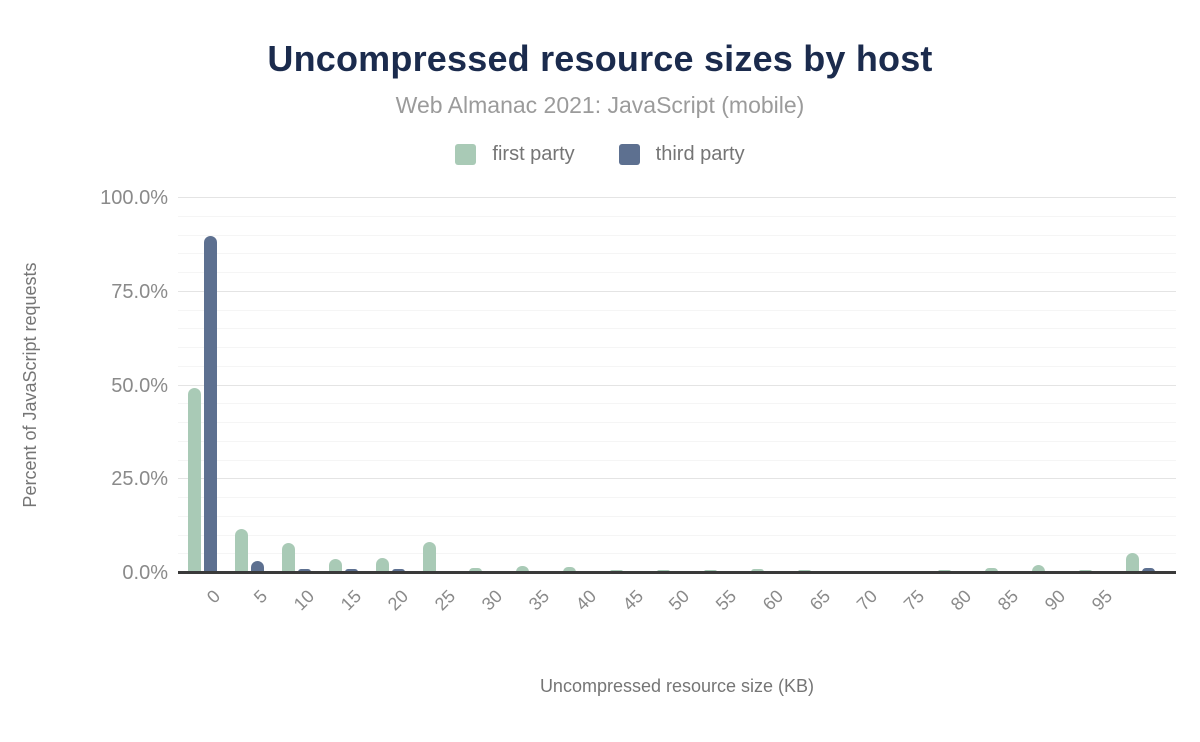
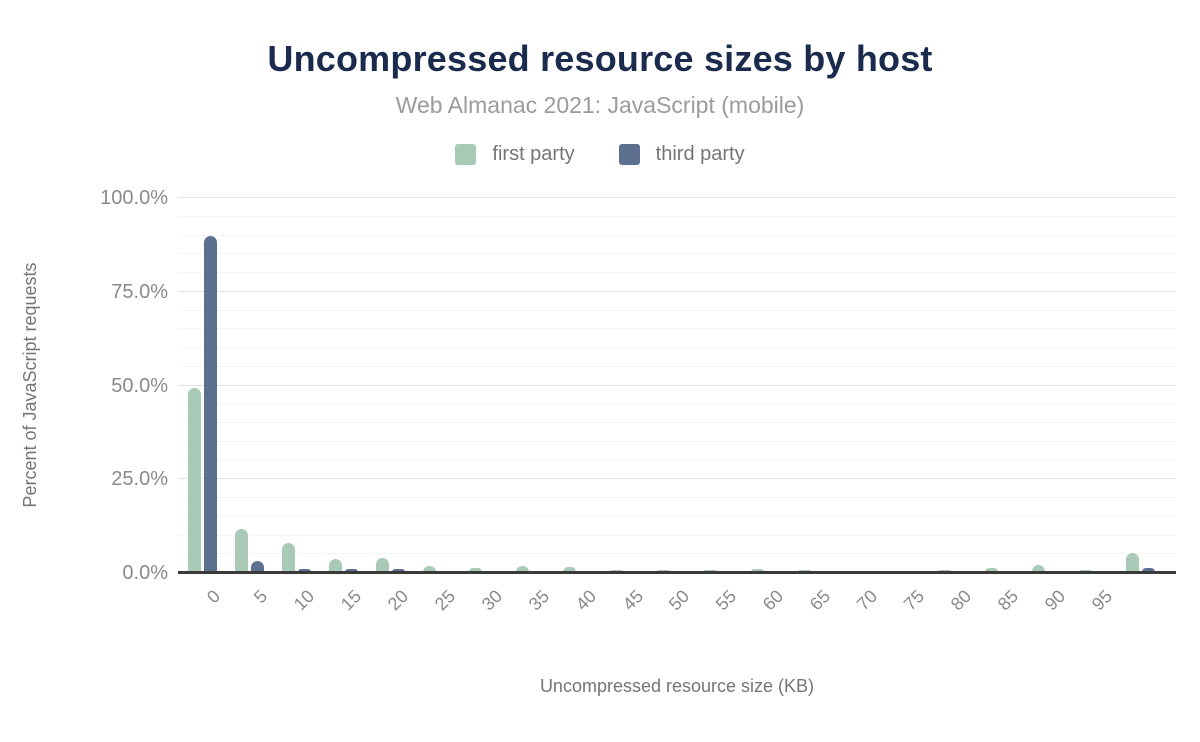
first party/25: 8% -> 2%
